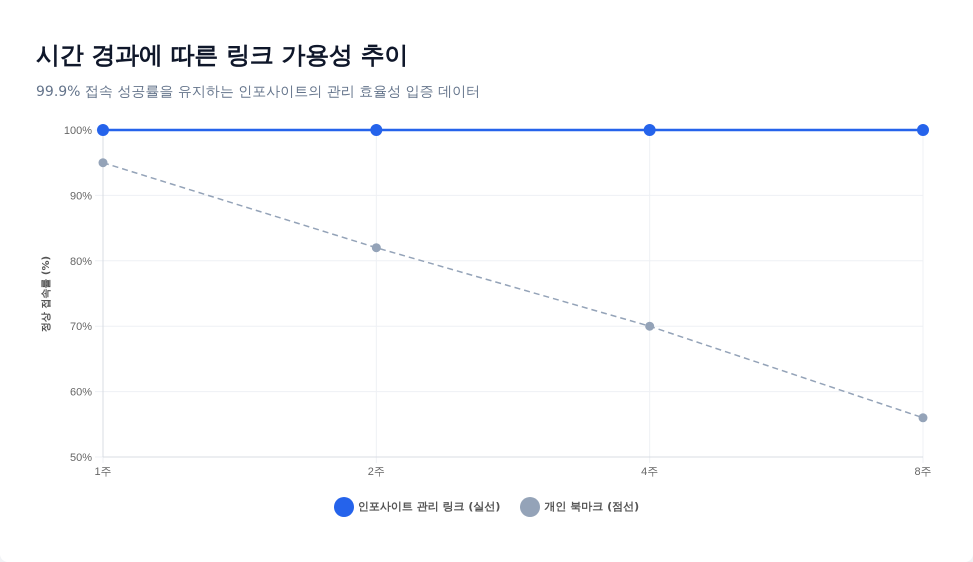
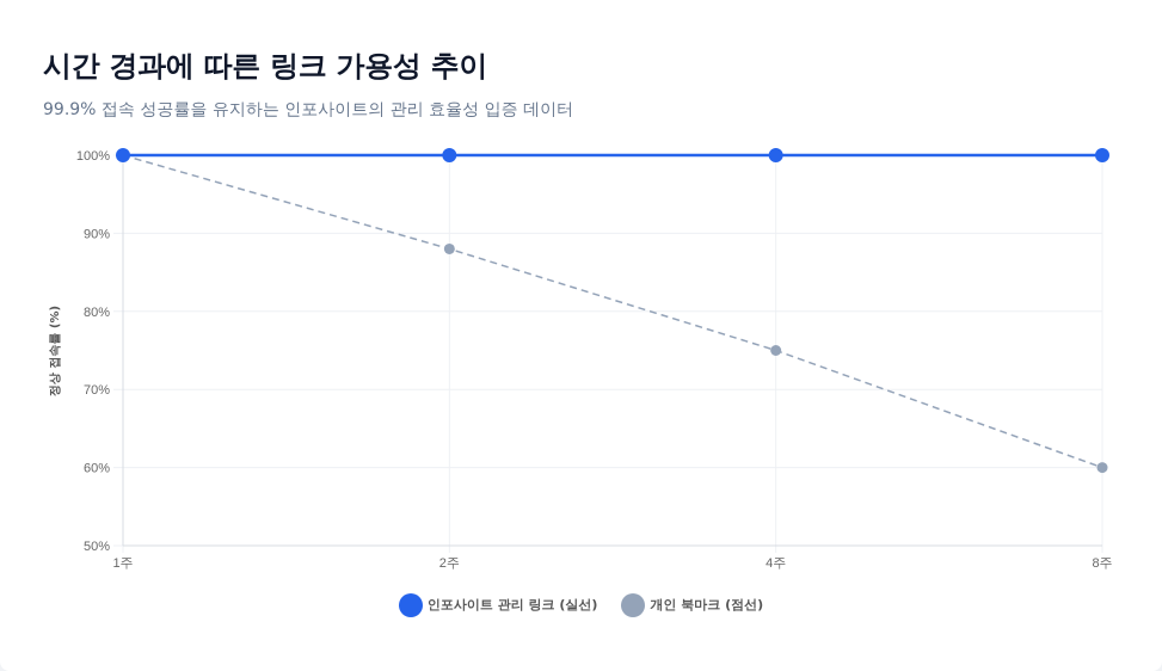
개인 북마크 (점선)/1주: 95% -> 100%
개인 북마크 (점선)/2주: 82% -> 88%
개인 북마크 (점선)/4주: 70% -> 75%
개인 북마크 (점선)/8주: 56% -> 60%
